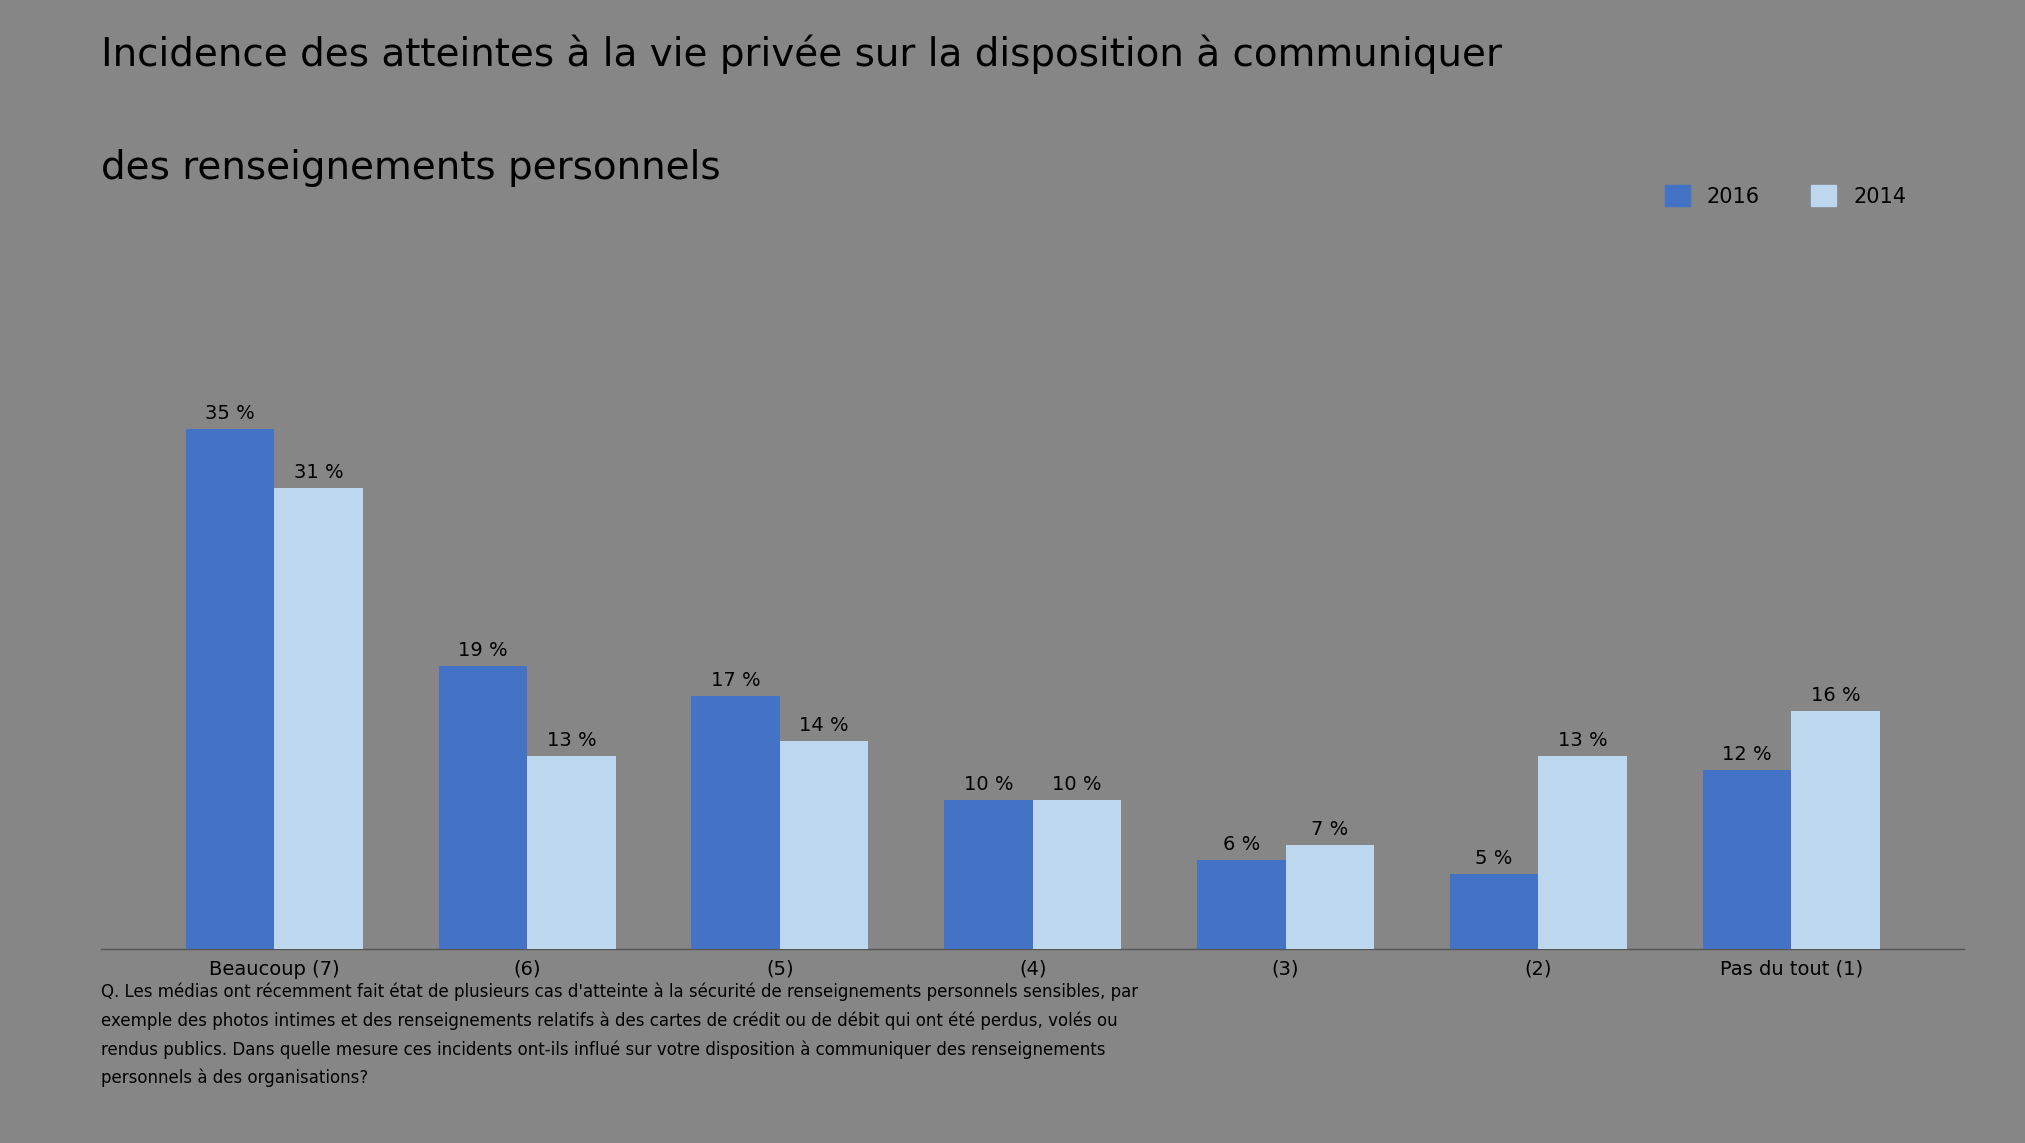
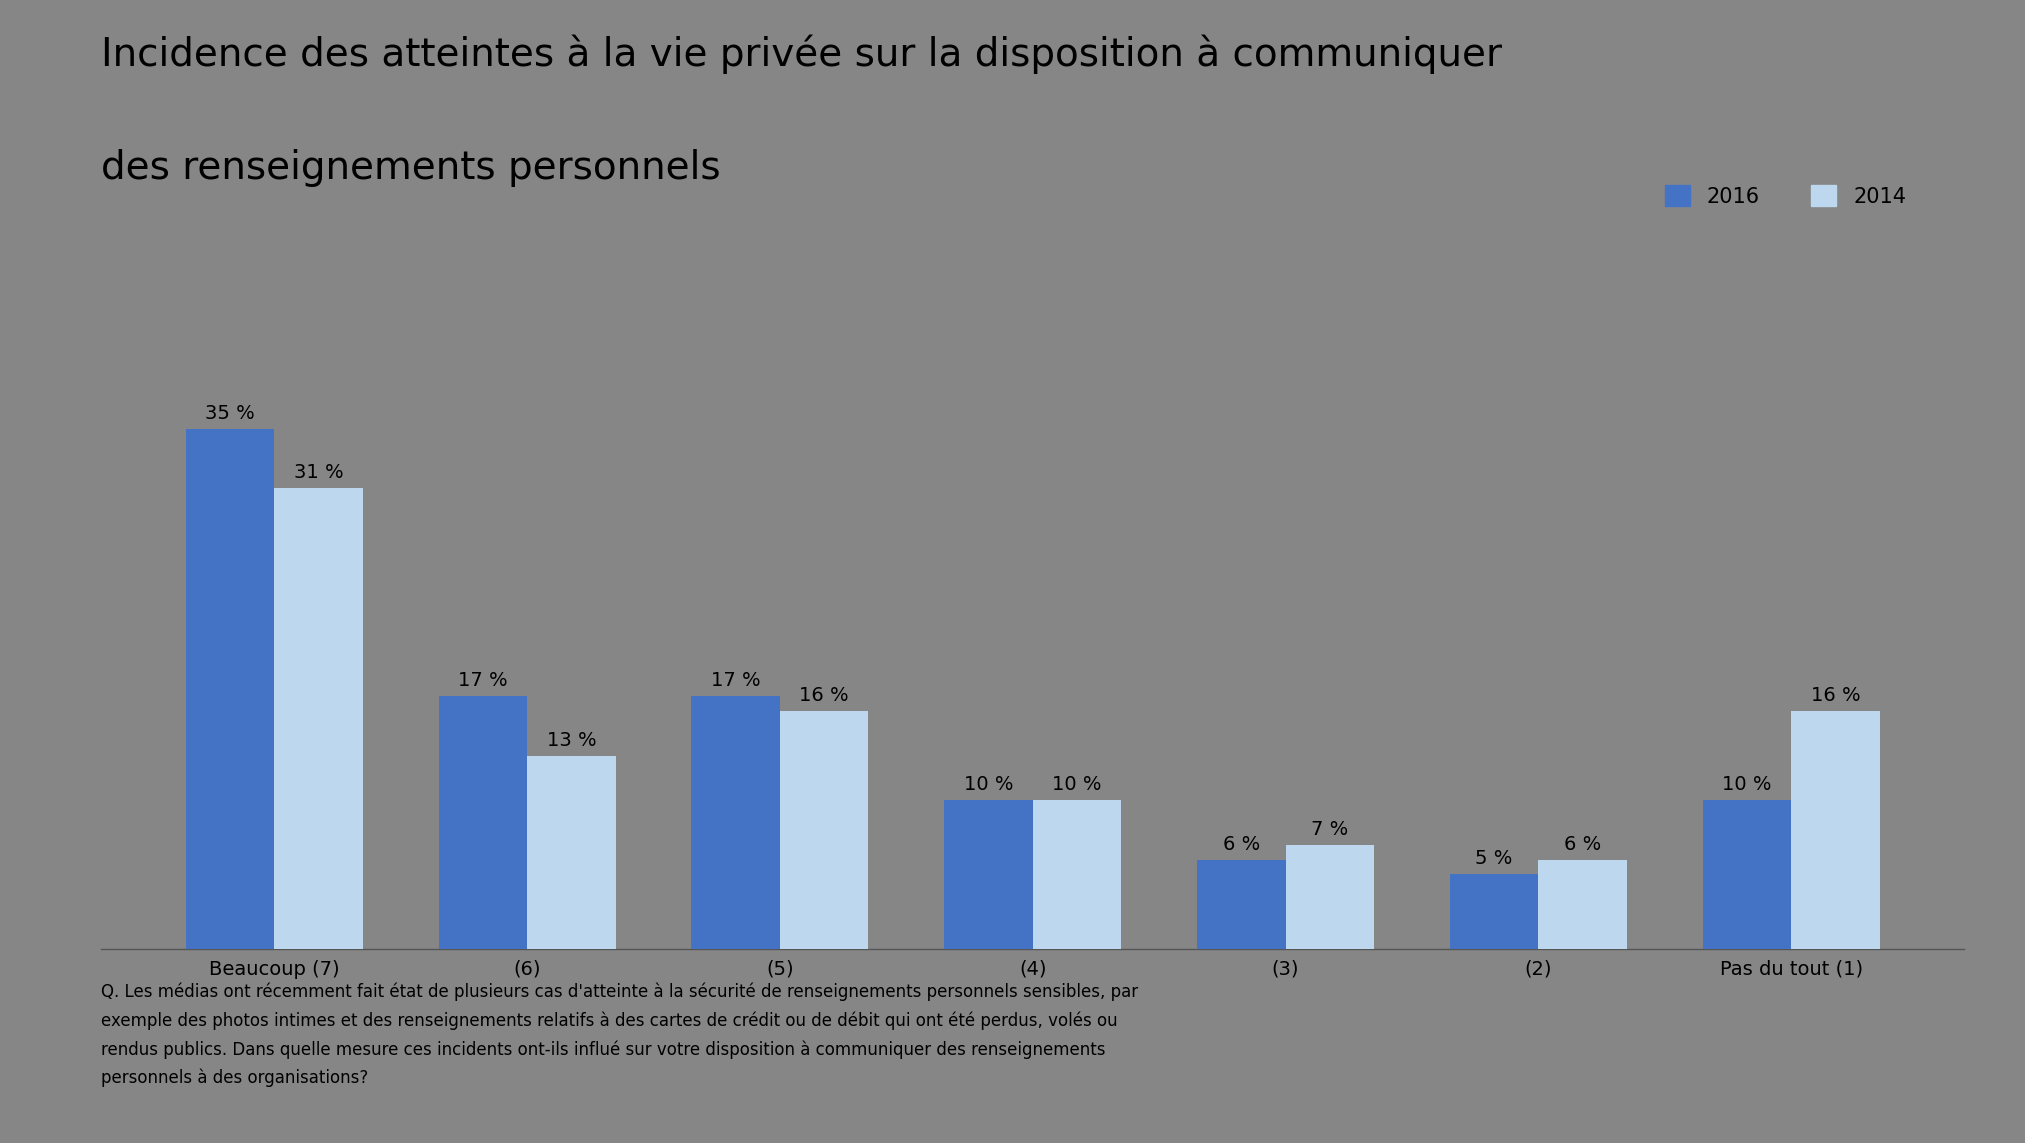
2016/(6): 19 -> 17
2014/(5): 14 -> 16
2014/(2): 13 -> 6
2016/Pas du tout (1): 12 -> 10
